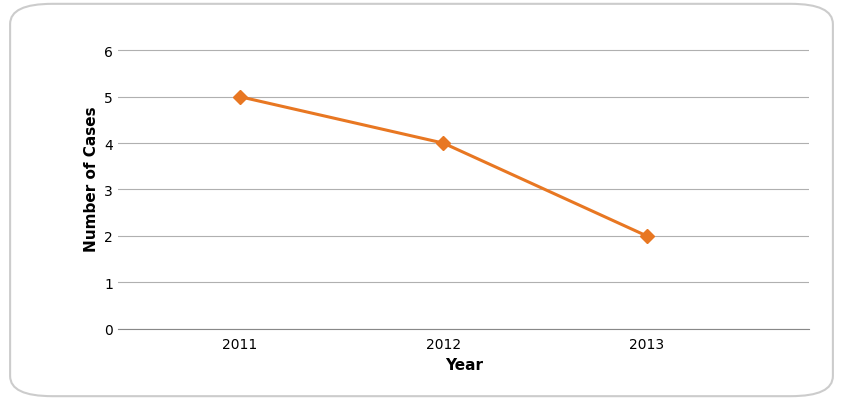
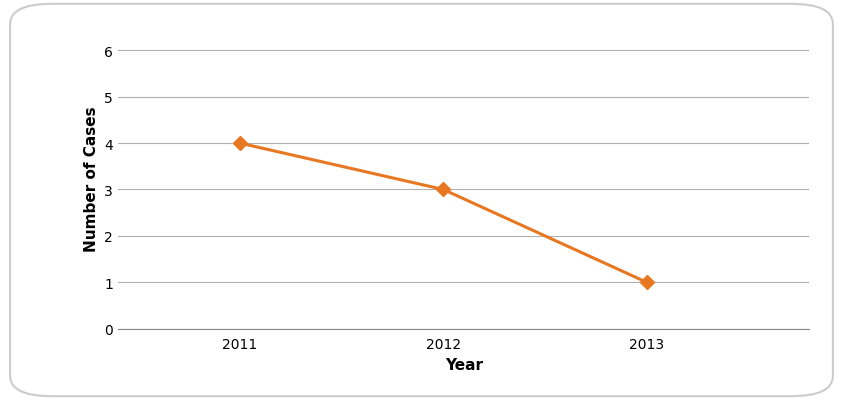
2011: 5 -> 4
2012: 4 -> 3
2013: 2 -> 1
